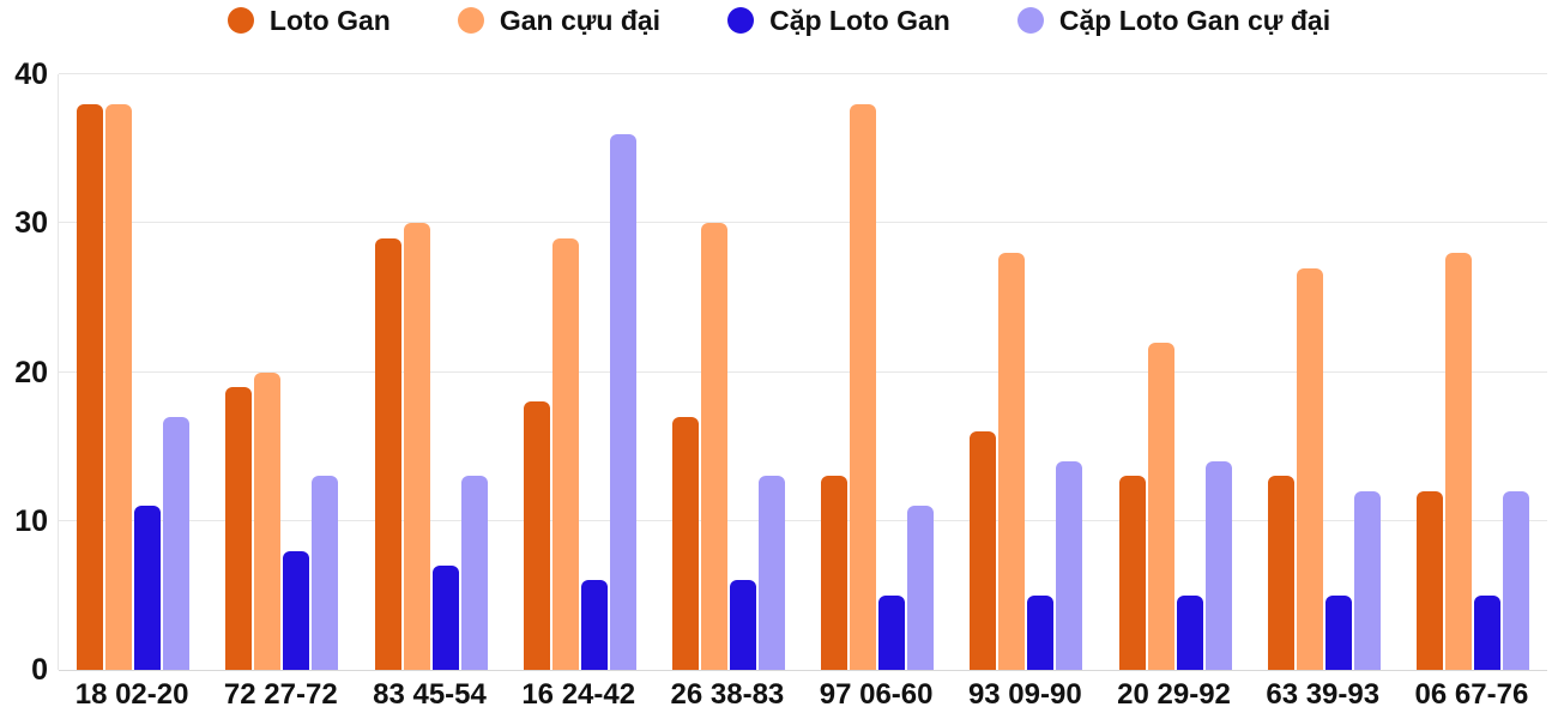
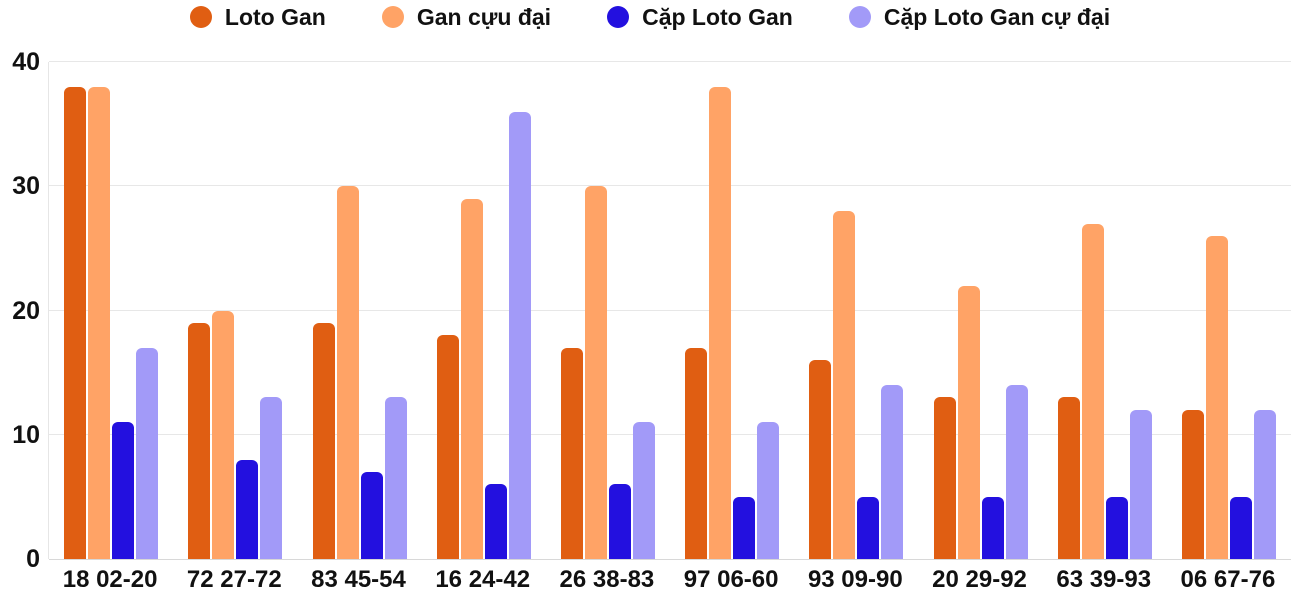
Loto Gan/83 45-54: 29 -> 19
Cặp Loto Gan cự đại/26 38-83: 13 -> 11
Loto Gan/97 06-60: 13 -> 17
Gan cựu đại/06 67-76: 28 -> 26
